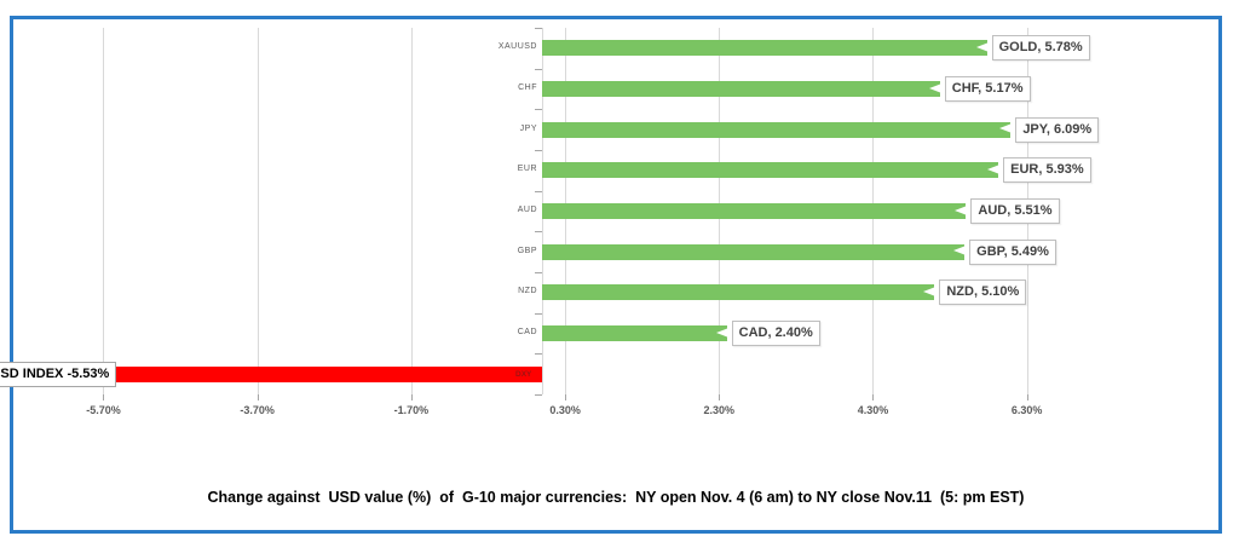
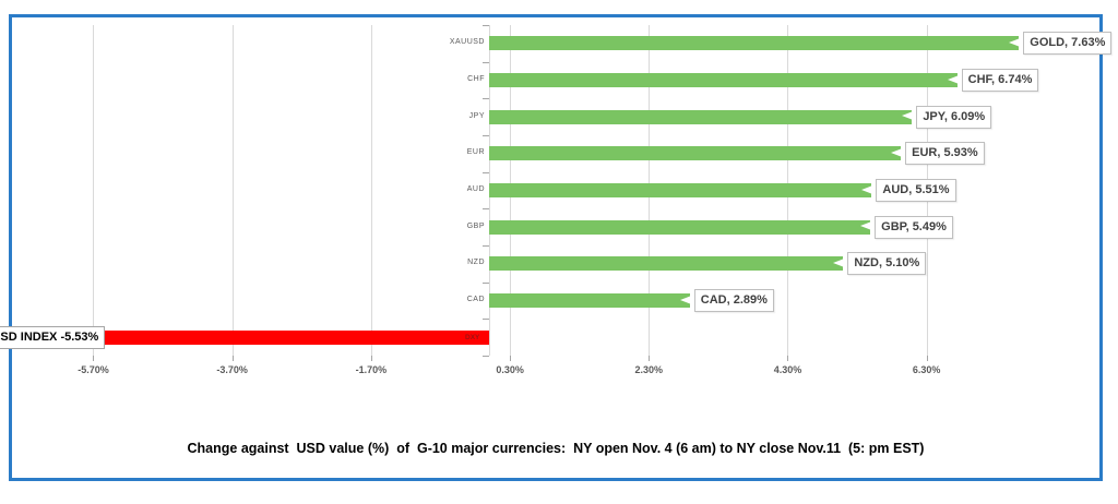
XAUUSD: 5.78% -> 7.63%
CHF: 5.17% -> 6.74%
CAD: 2.40% -> 2.89%
